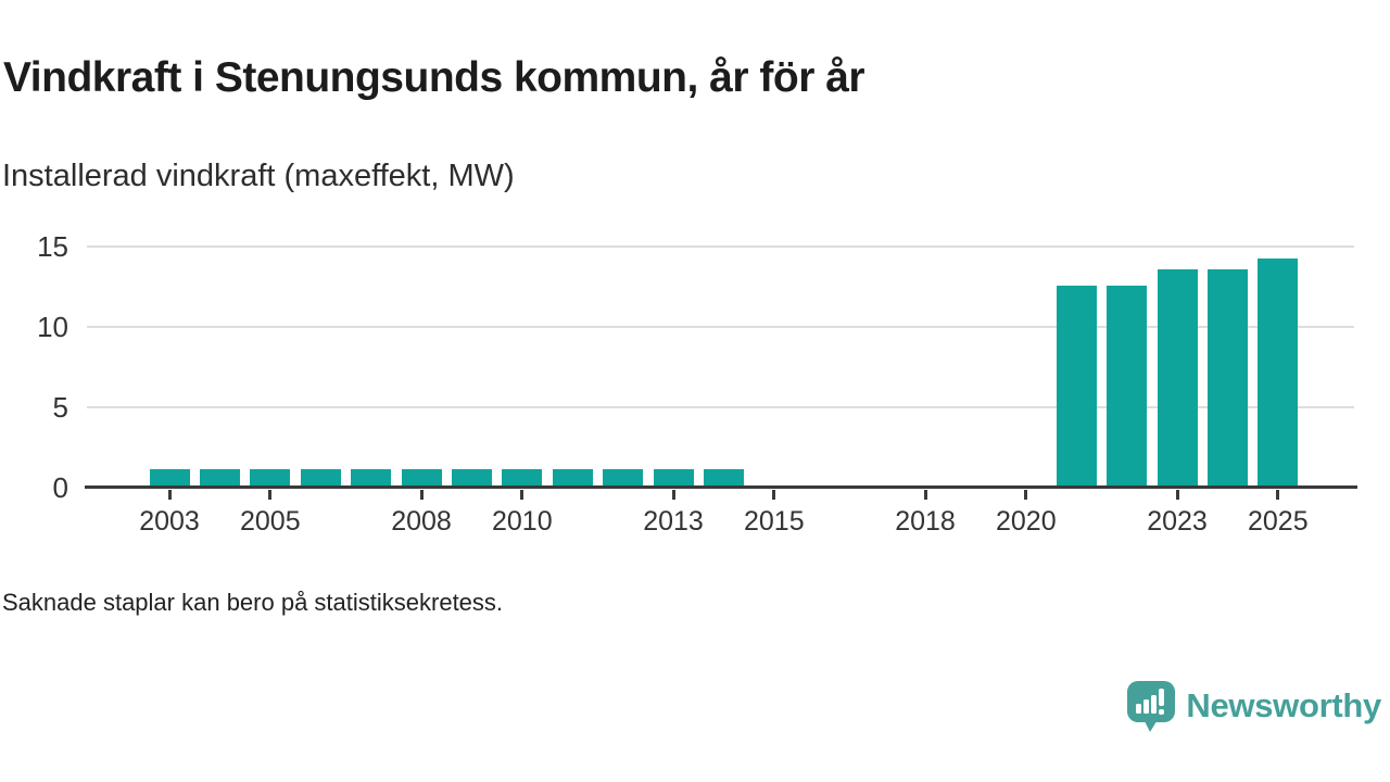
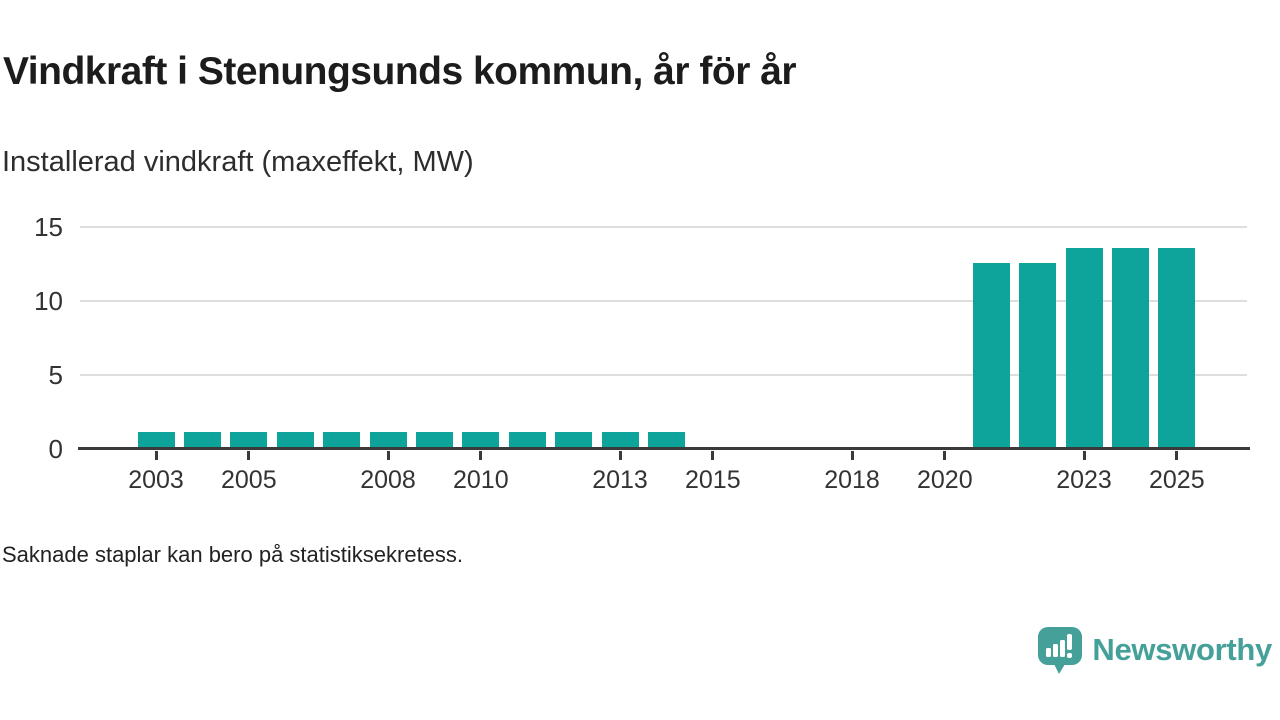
2025: 14.2 -> 13.5
